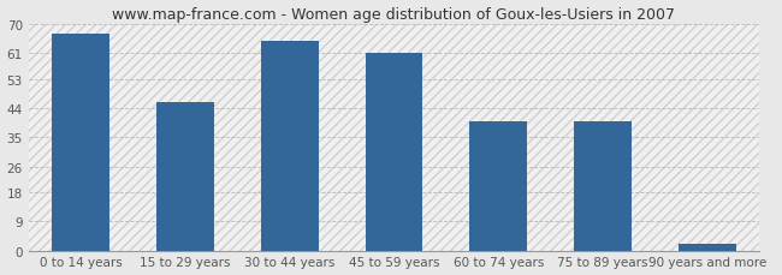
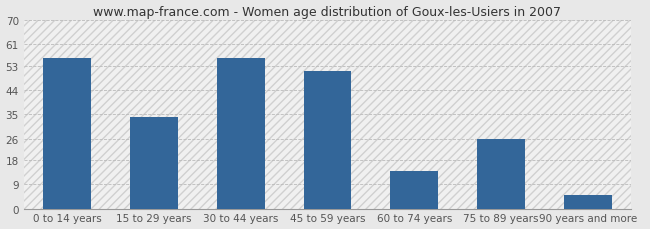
0 to 14 years: 67 -> 56
15 to 29 years: 46 -> 34
30 to 44 years: 65 -> 56
45 to 59 years: 61 -> 51
60 to 74 years: 40 -> 14
75 to 89 years: 40 -> 26
90 years and more: 2 -> 5
